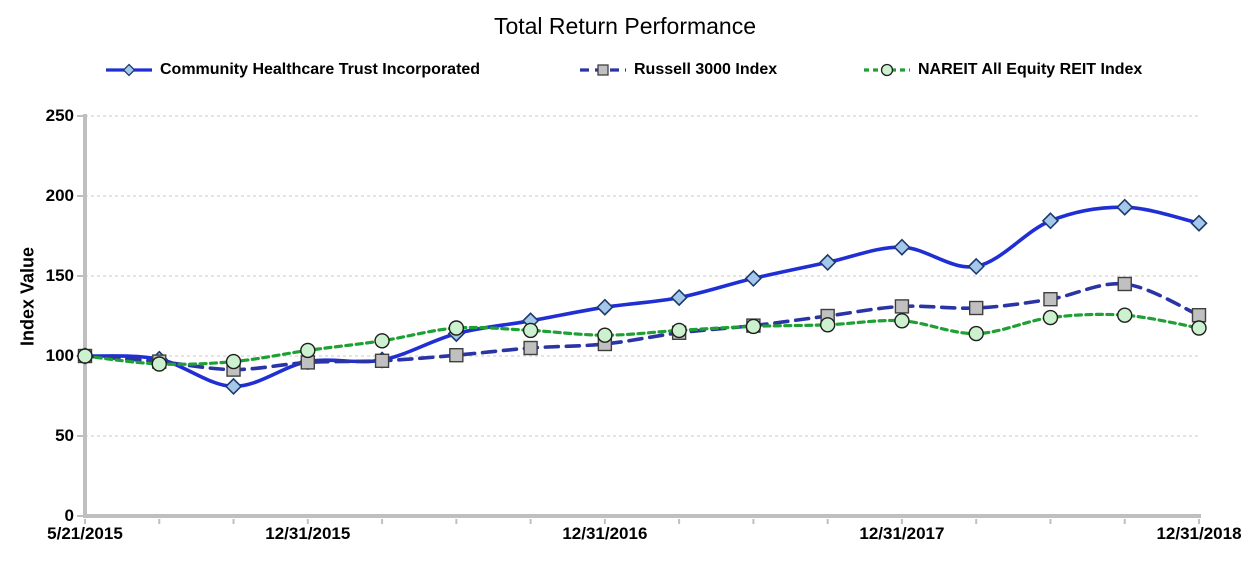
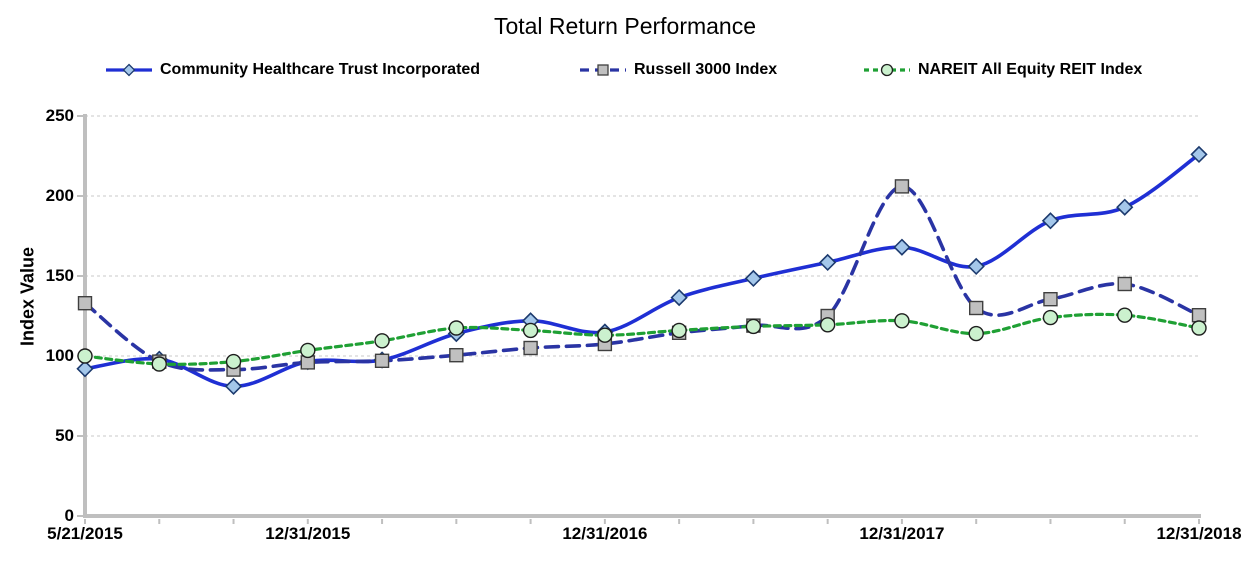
Community Healthcare Trust Incorporated/5/21/2015: 100 -> 92
Russell 3000 Index/5/21/2015: 100 -> 133
Community Healthcare Trust Incorporated/12/31/2016: 130 -> 115
Russell 3000 Index/12/31/2017: 131 -> 206
Community Healthcare Trust Incorporated/12/31/2018: 183 -> 226
